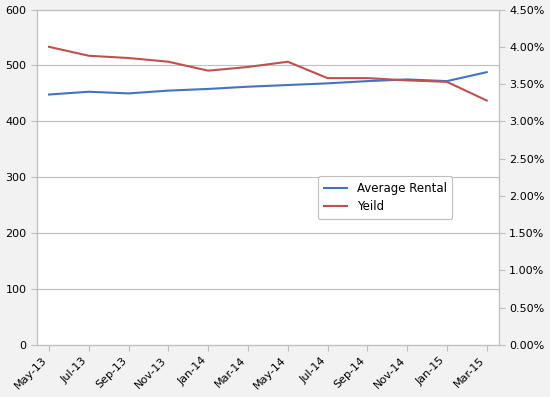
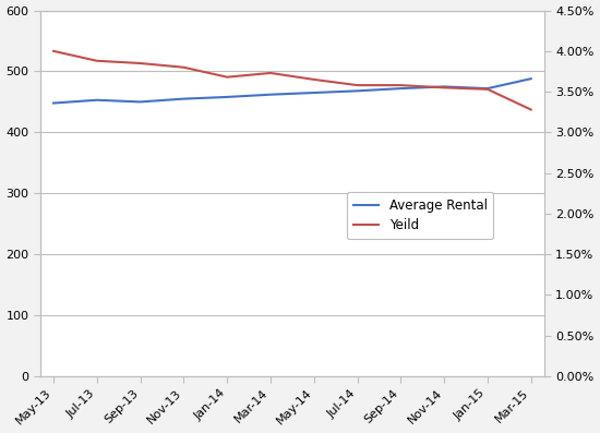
Yeild/May-14: 3.80% -> 3.65%
